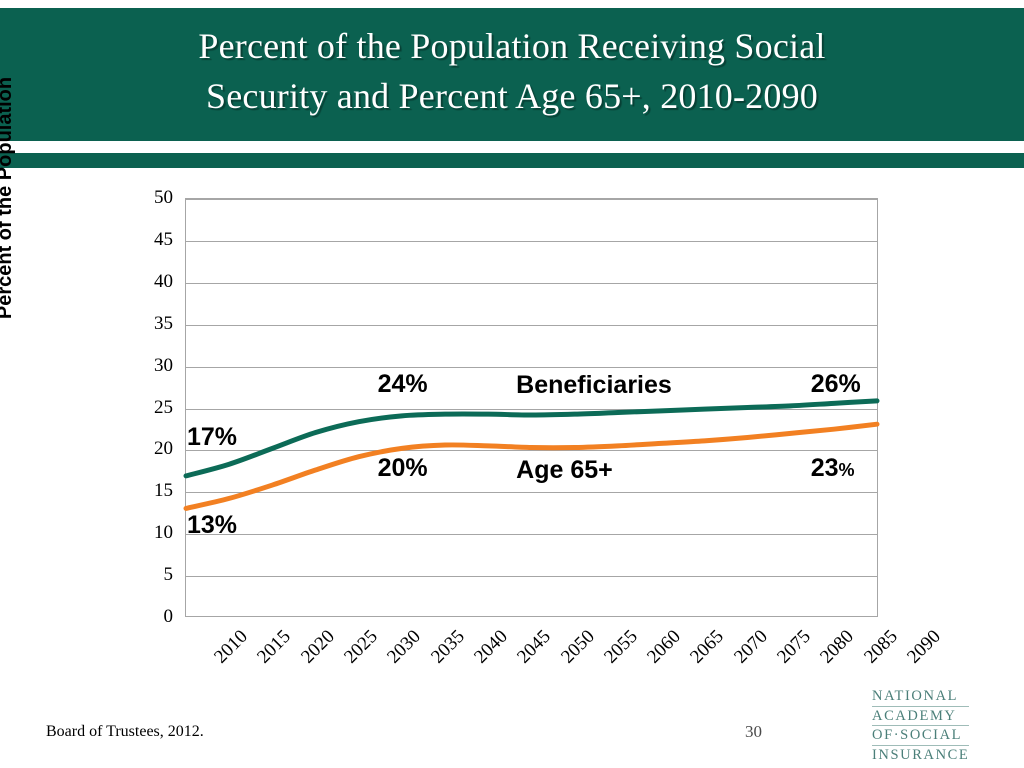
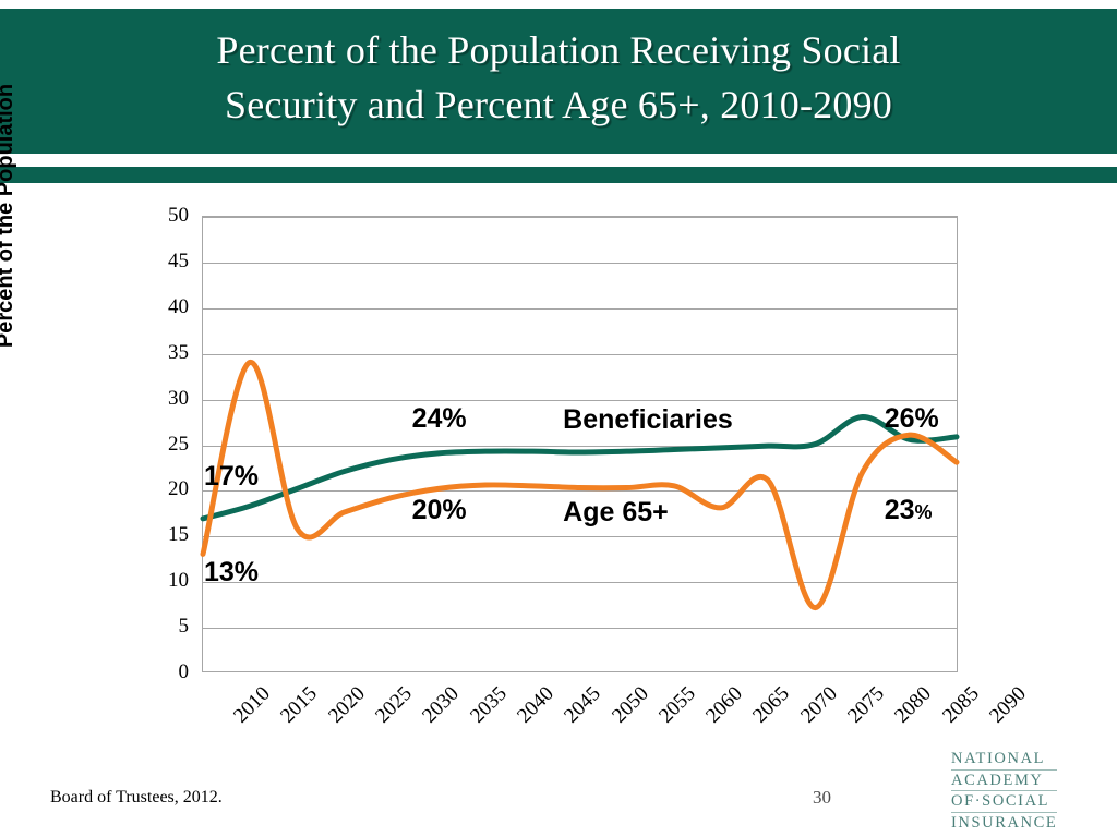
Age 65+/2015: 14 -> 34
Age 65+/2065: 21 -> 18
Age 65+/2075: 21 -> 7
Beneficiaries/2080: 25 -> 28
Age 65+/2085: 22 -> 26
